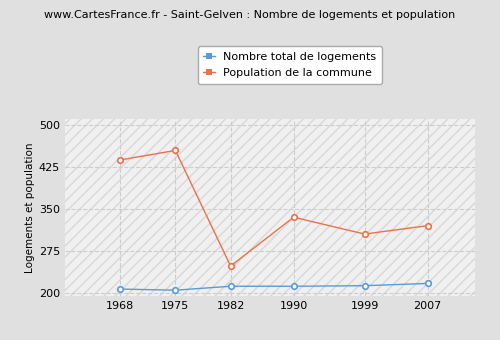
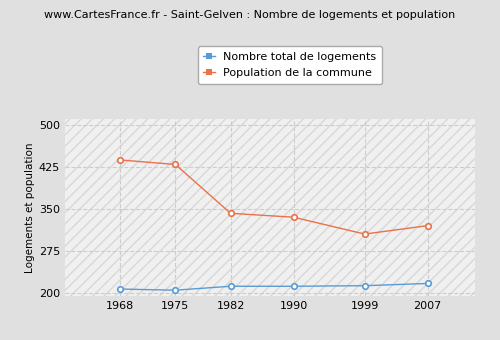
Population de la commune/1975: 454 -> 429
Population de la commune/1982: 248 -> 342
